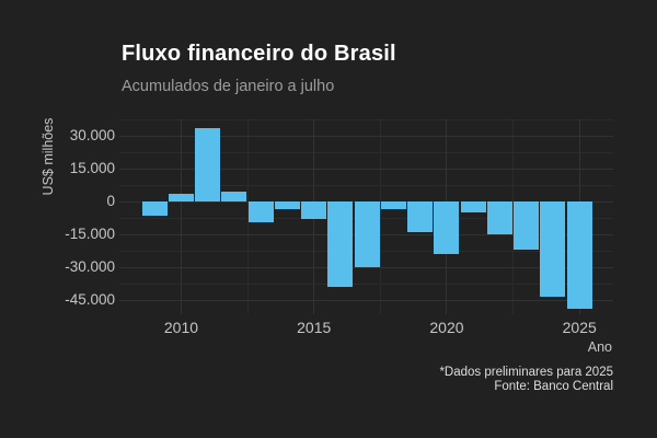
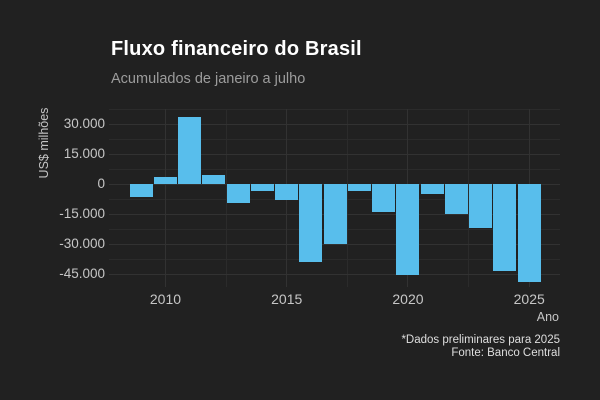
2020: -24000 -> -45000
